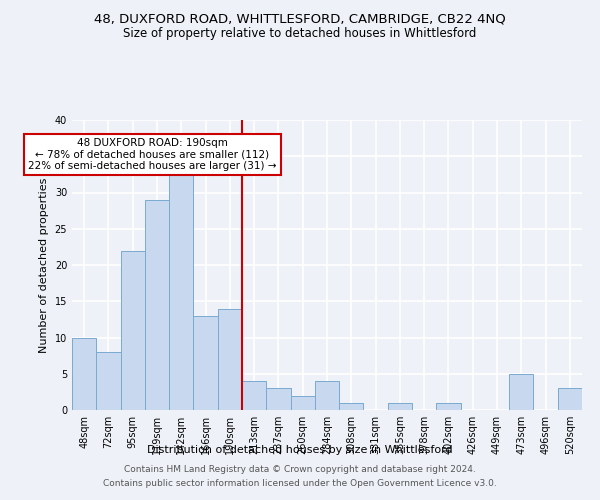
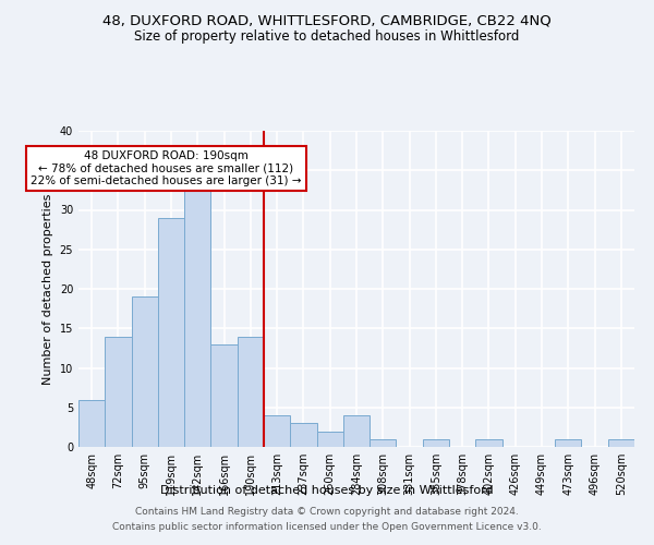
48sqm: 10 -> 6
72sqm: 8 -> 14
95sqm: 22 -> 19
473sqm: 5 -> 1
520sqm: 3 -> 1
